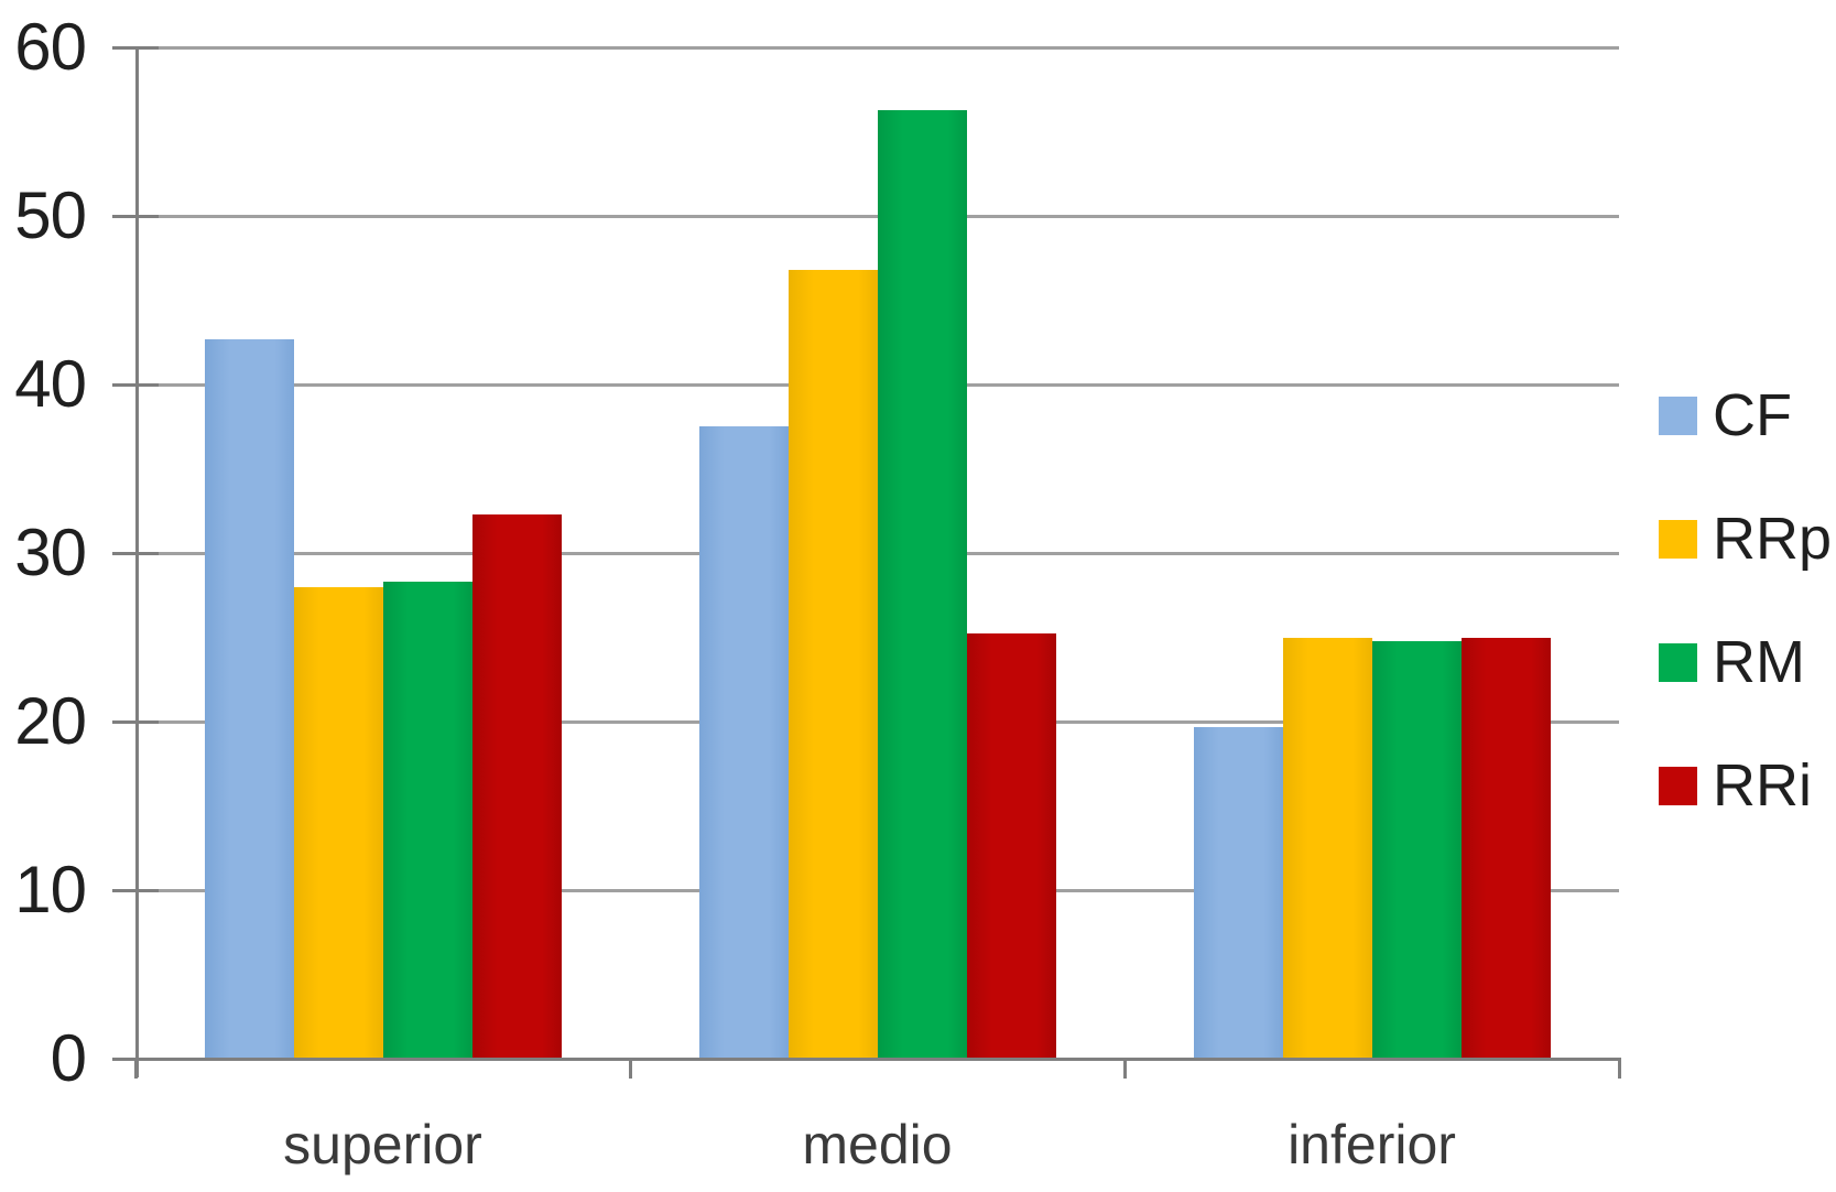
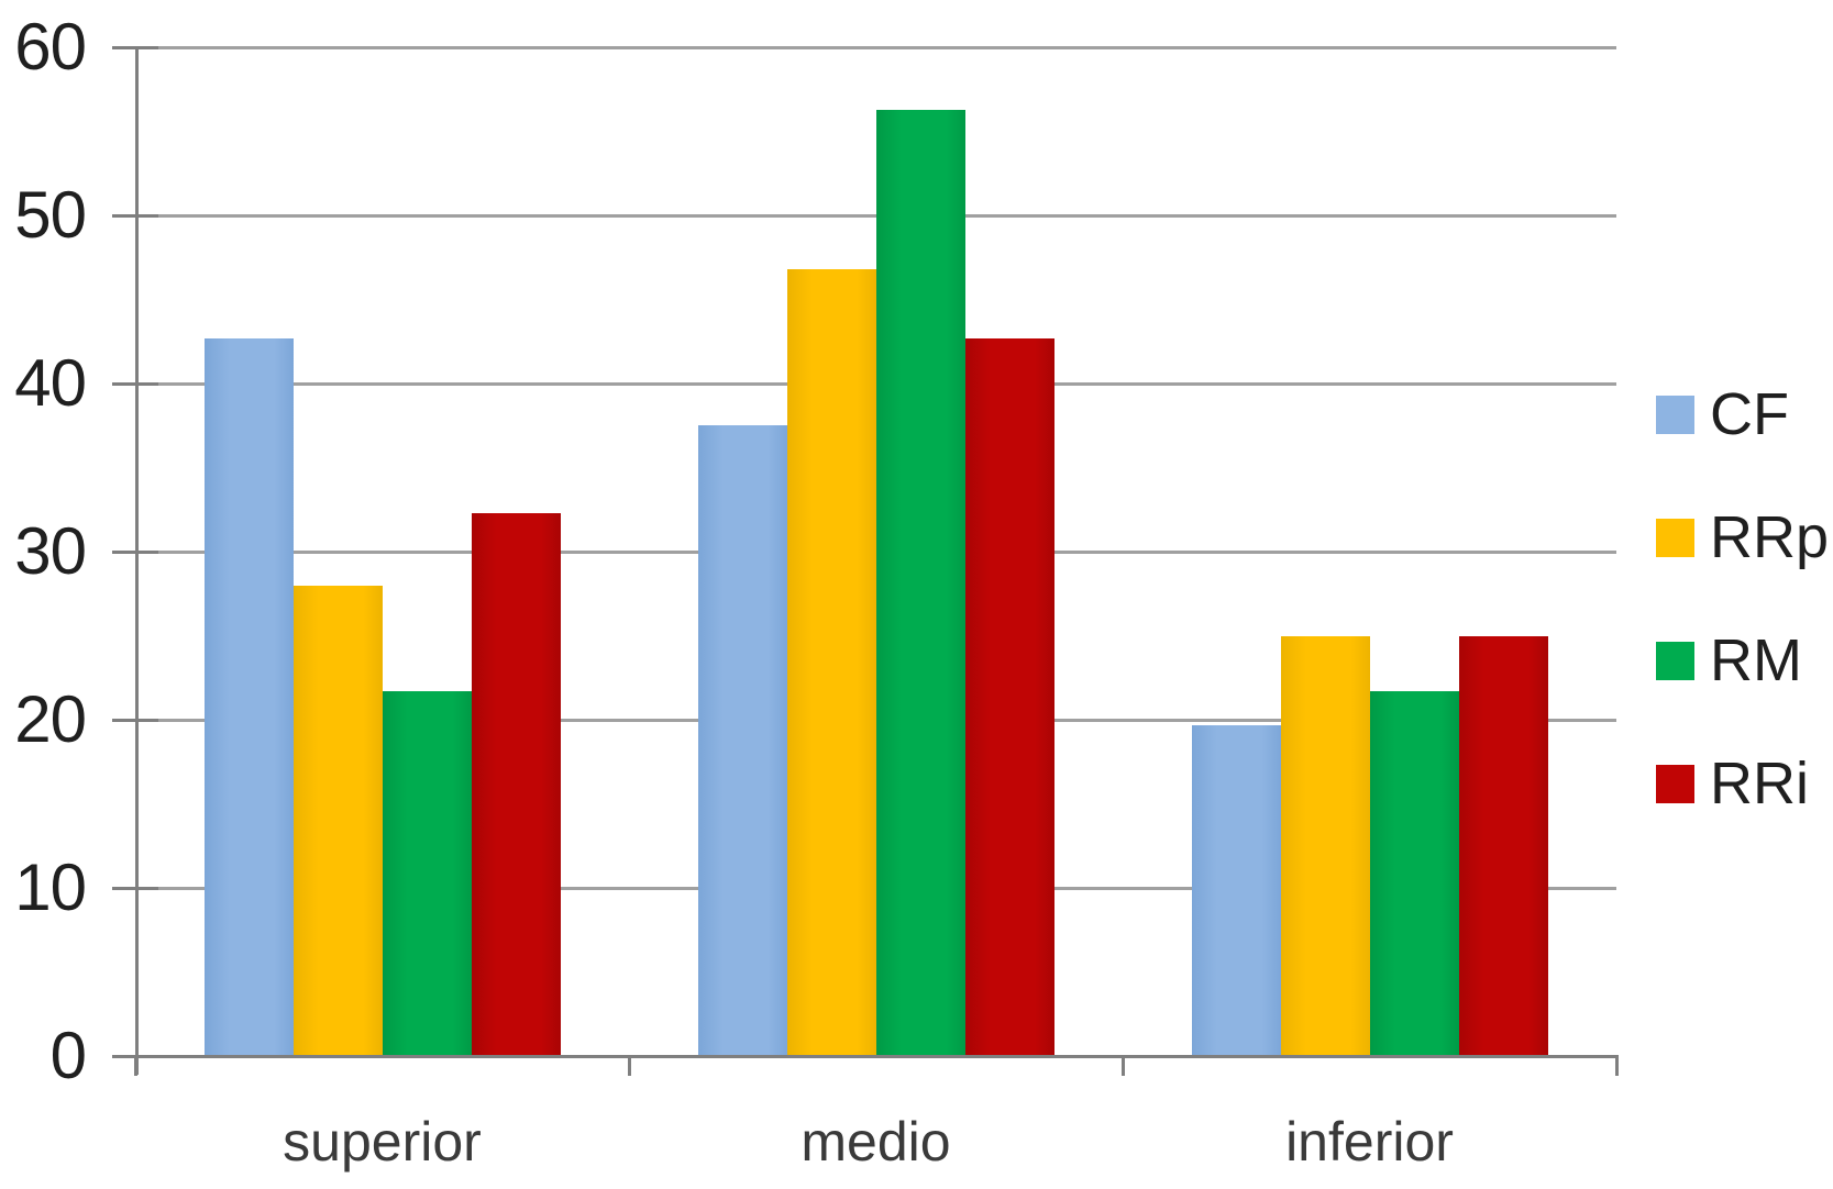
RM/superior: 28.3 -> 21.7
RRi/medio: 25.2 -> 42.7
RM/inferior: 24.8 -> 21.7
